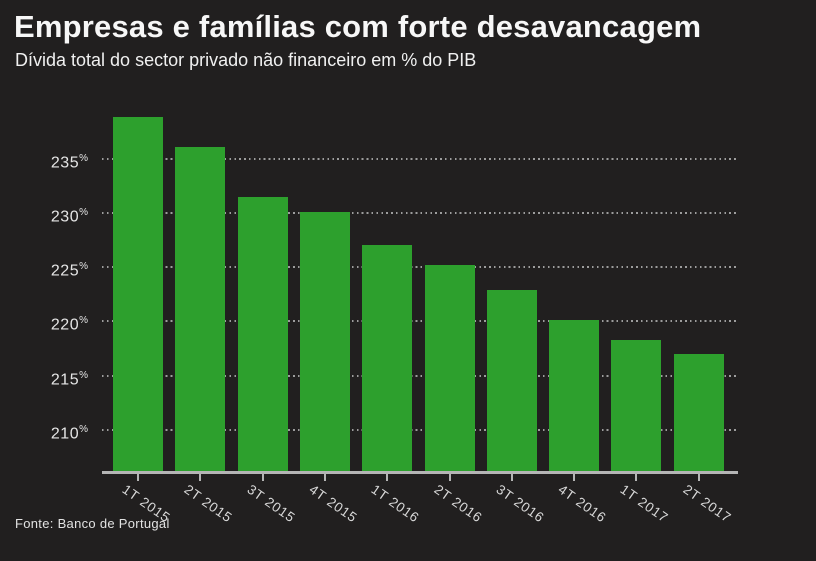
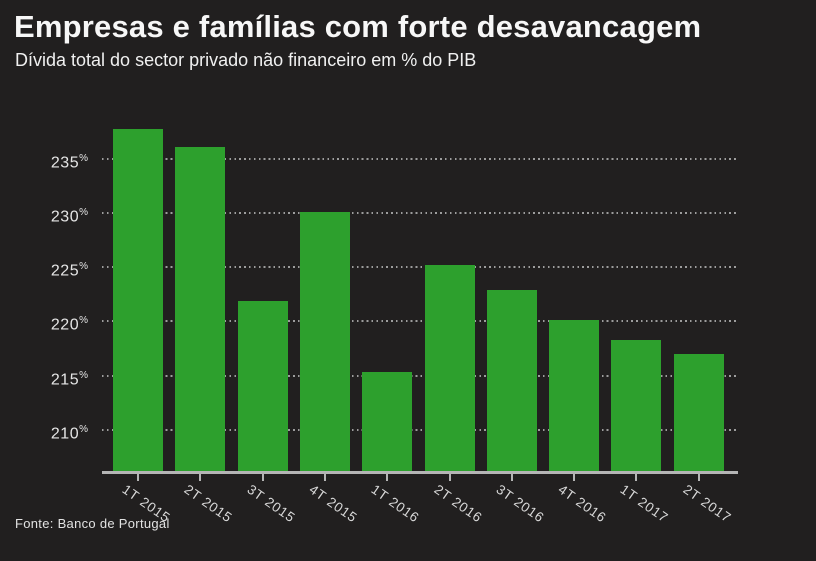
1T 2015: 238.9 -> 237.8
3T 2015: 231.5 -> 221.9
1T 2016: 227.1 -> 215.3
